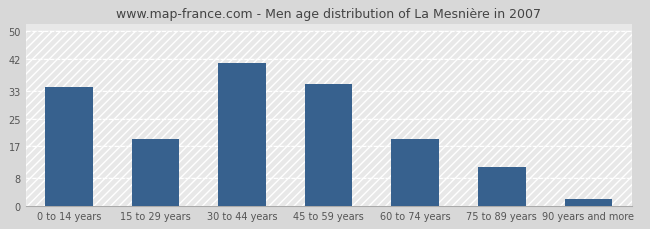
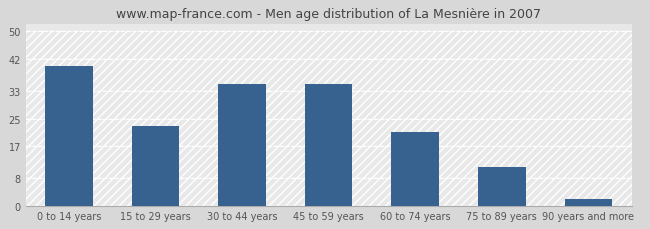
0 to 14 years: 34 -> 40
15 to 29 years: 19 -> 23
30 to 44 years: 41 -> 35
60 to 74 years: 19 -> 21
